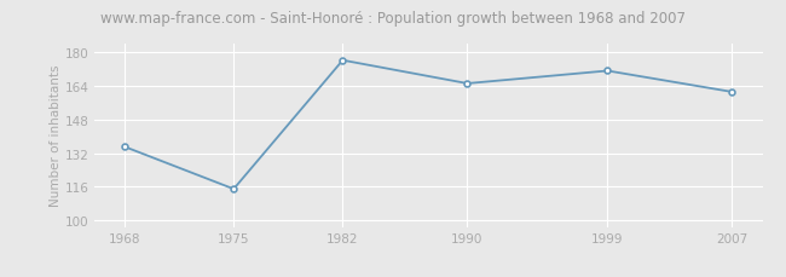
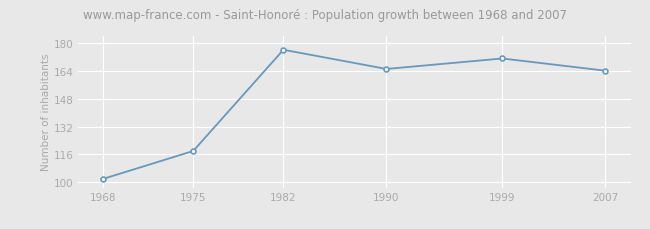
1968: 135 -> 102
1975: 115 -> 118
2007: 161 -> 164
